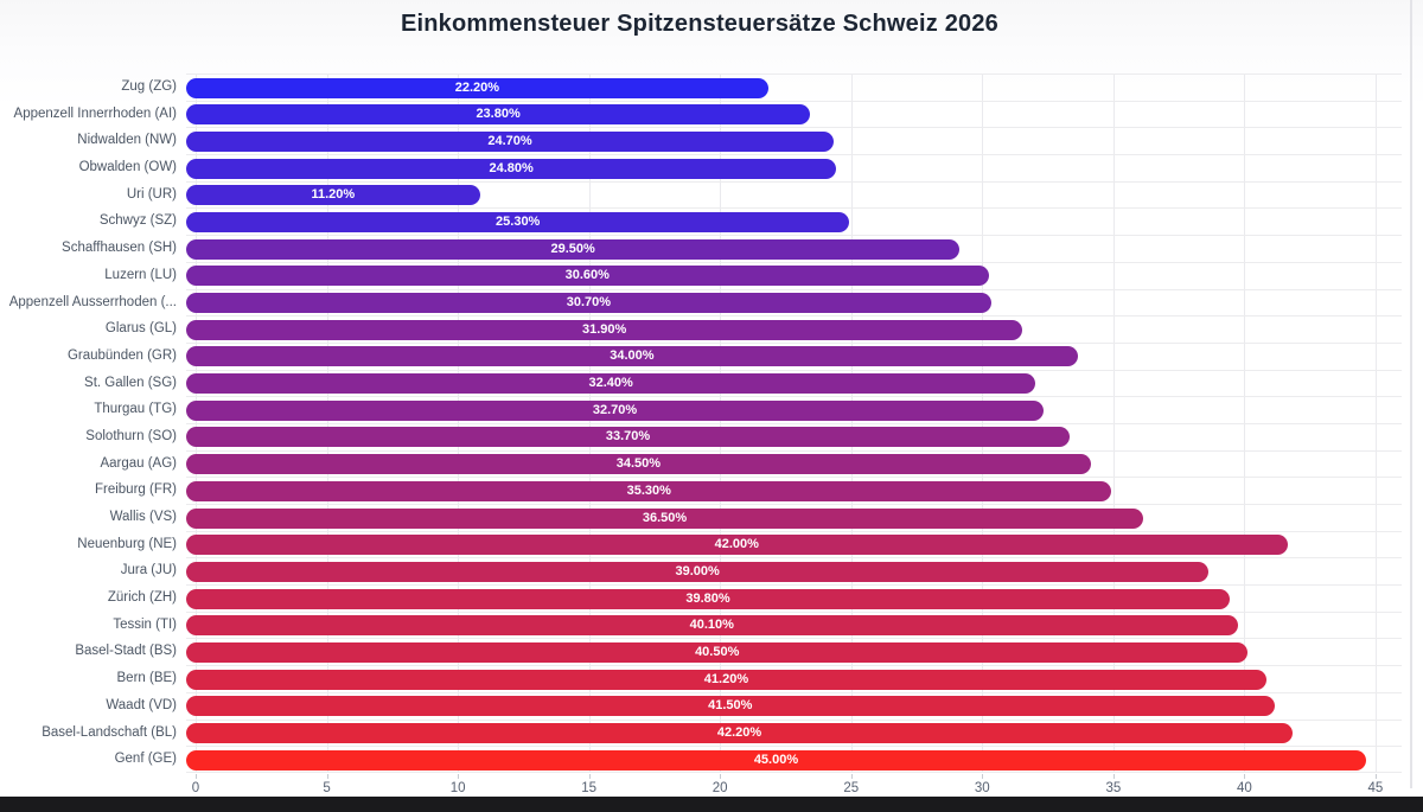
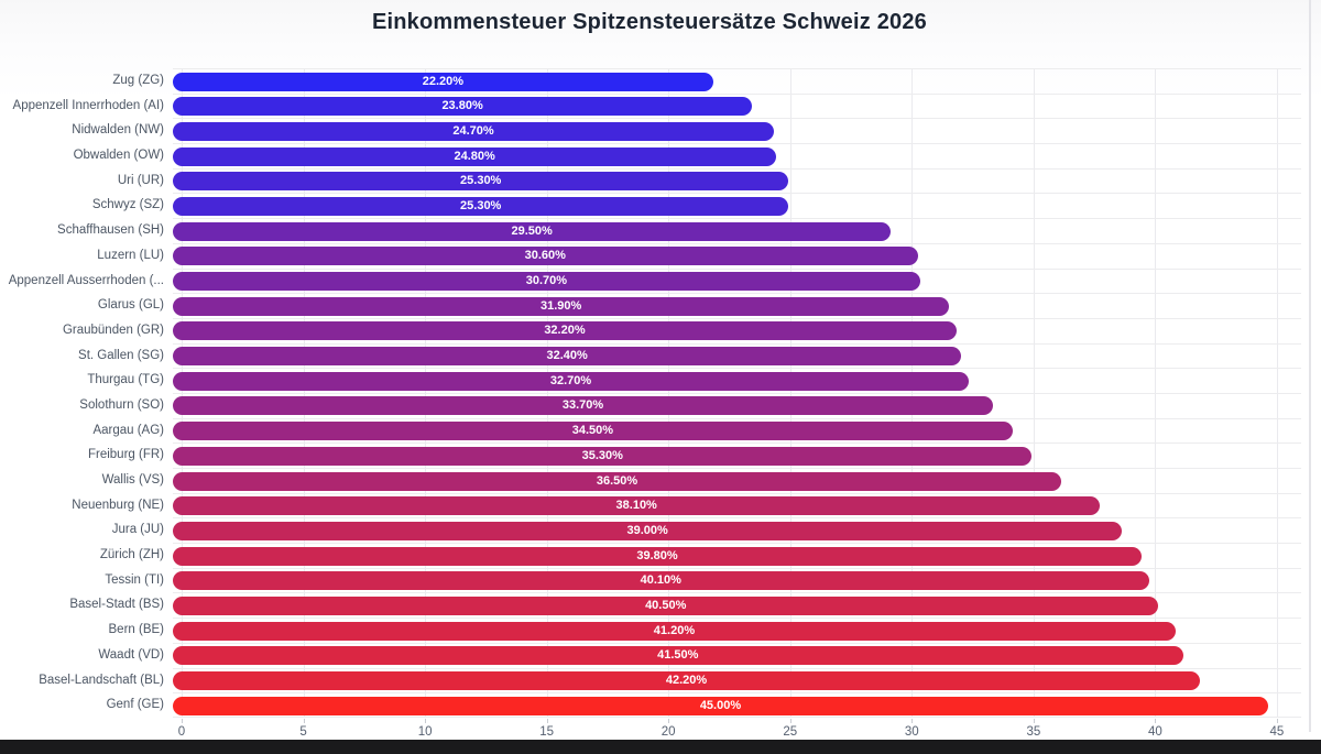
Uri (UR): 11.20% -> 25.30%
Graubünden (GR): 34.00% -> 32.20%
Neuenburg (NE): 42.00% -> 38.10%
